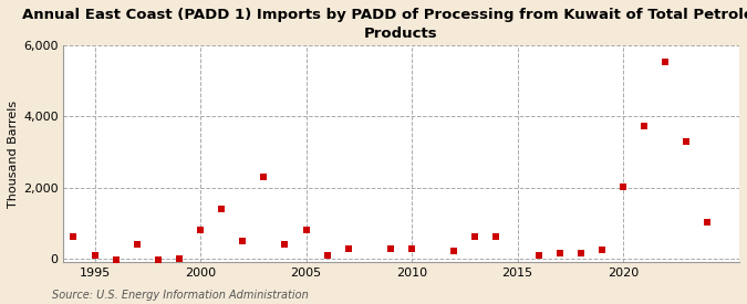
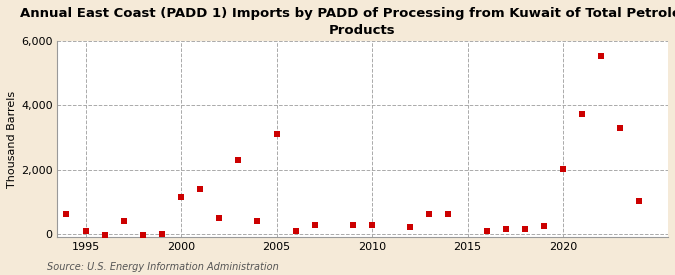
2000: 820 -> 1,150
2005: 820 -> 3,100
